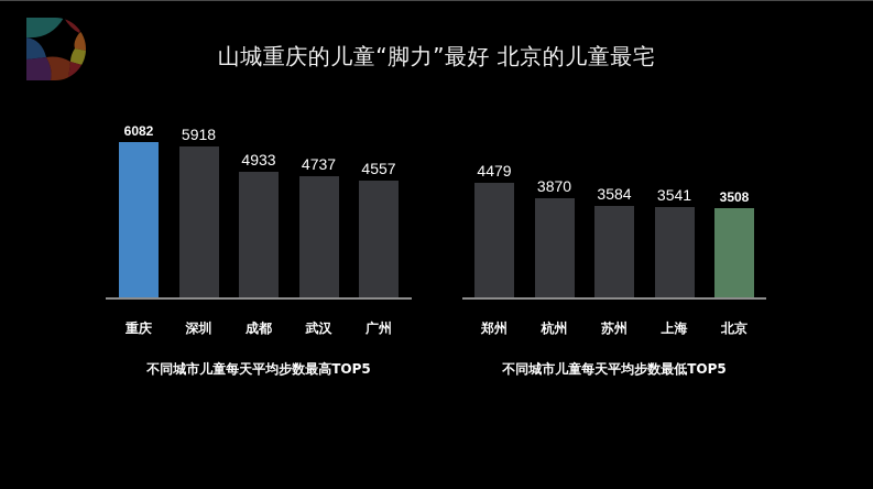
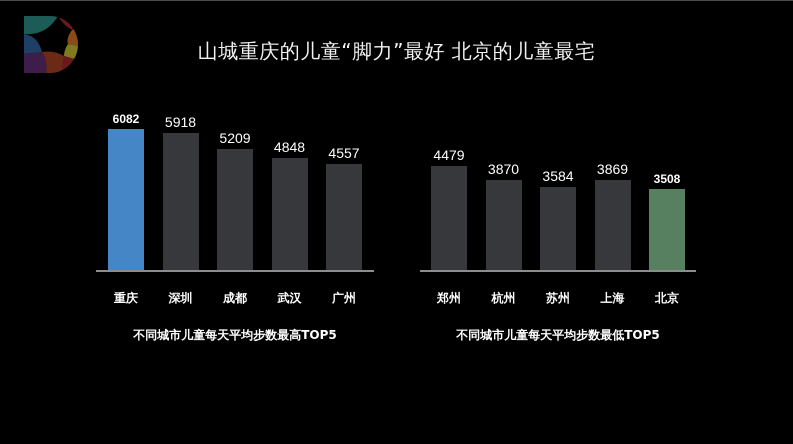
不同城市儿童每天平均步数最高TOP5/成都: 4933 -> 5209
不同城市儿童每天平均步数最高TOP5/武汉: 4737 -> 4848
不同城市儿童每天平均步数最低TOP5/上海: 3541 -> 3869
